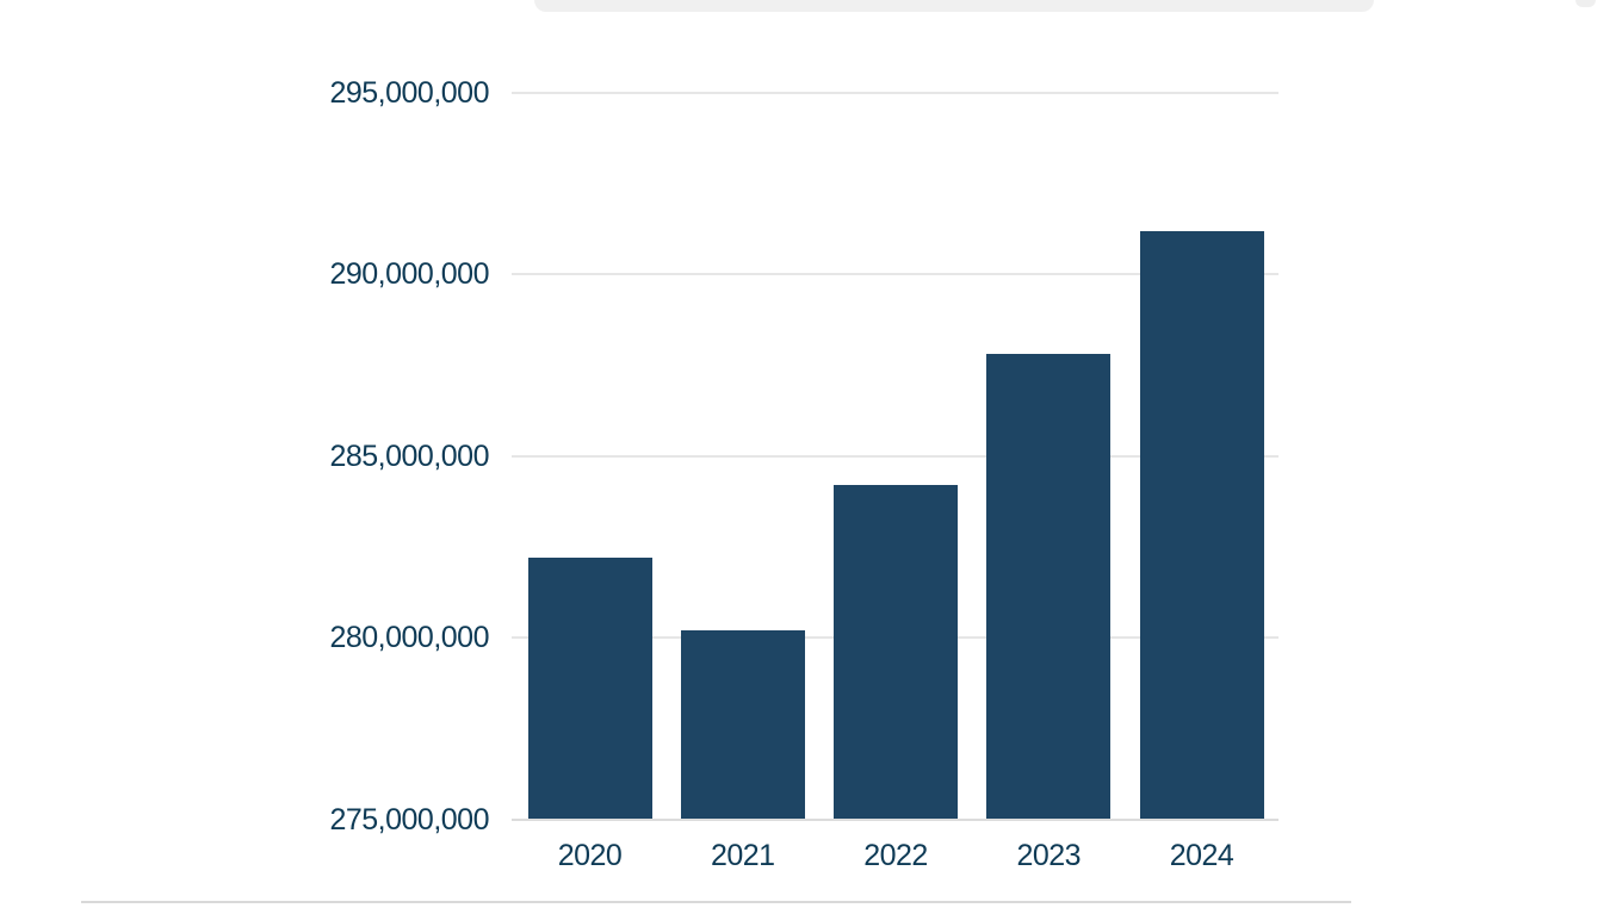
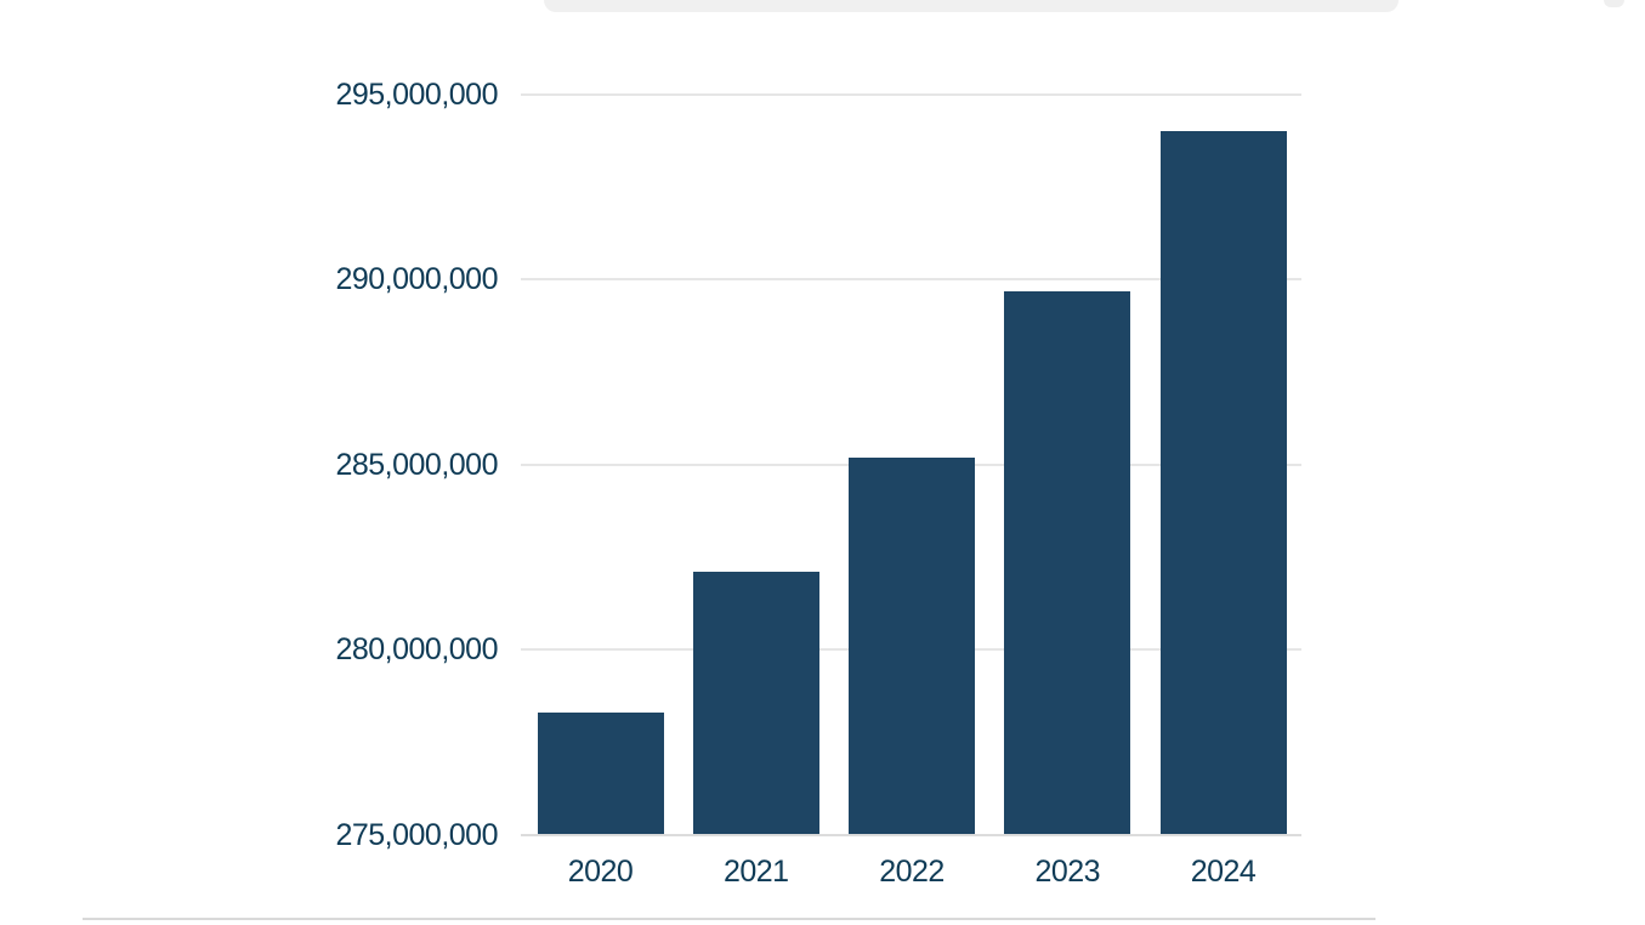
2020: 282200000 -> 278300000
2021: 280200000 -> 282100000
2022: 284200000 -> 285200000
2023: 287800000 -> 289700000
2024: 291200000 -> 294000000
